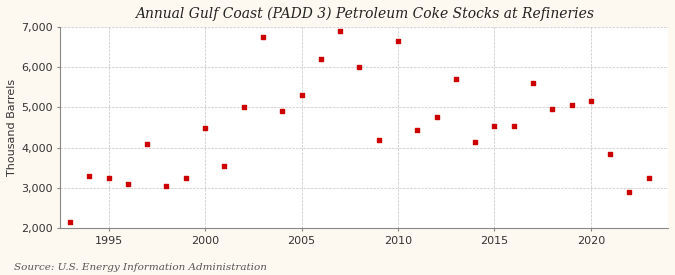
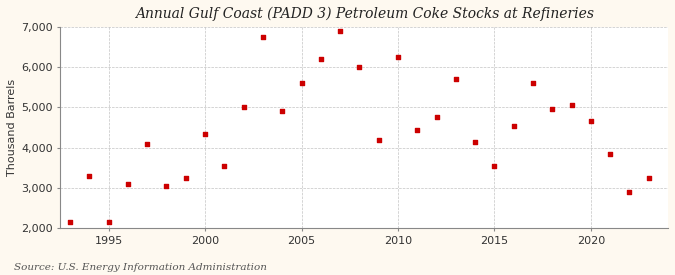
1995: 3,250 -> 2,150
2000: 4,500 -> 4,350
2005: 5,300 -> 5,600
2010: 6,650 -> 6,250
2015: 4,550 -> 3,550
2020: 5,150 -> 4,650
